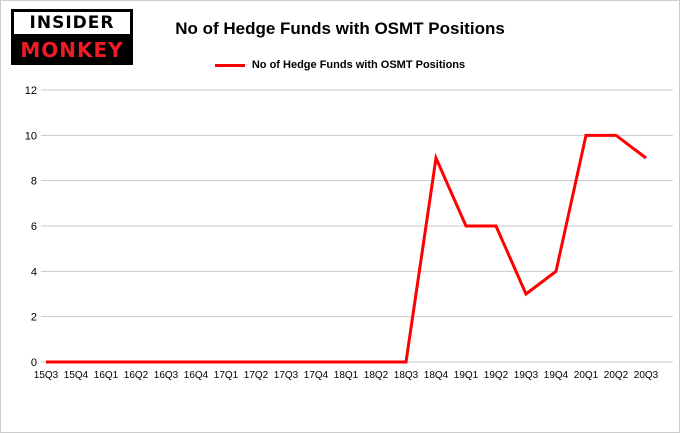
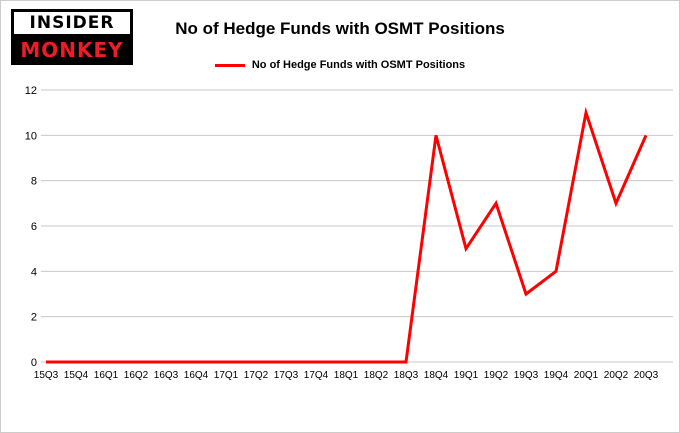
18Q4: 9 -> 10
19Q1: 6 -> 5
19Q2: 6 -> 7
20Q1: 10 -> 11
20Q2: 10 -> 7
20Q3: 9 -> 10
